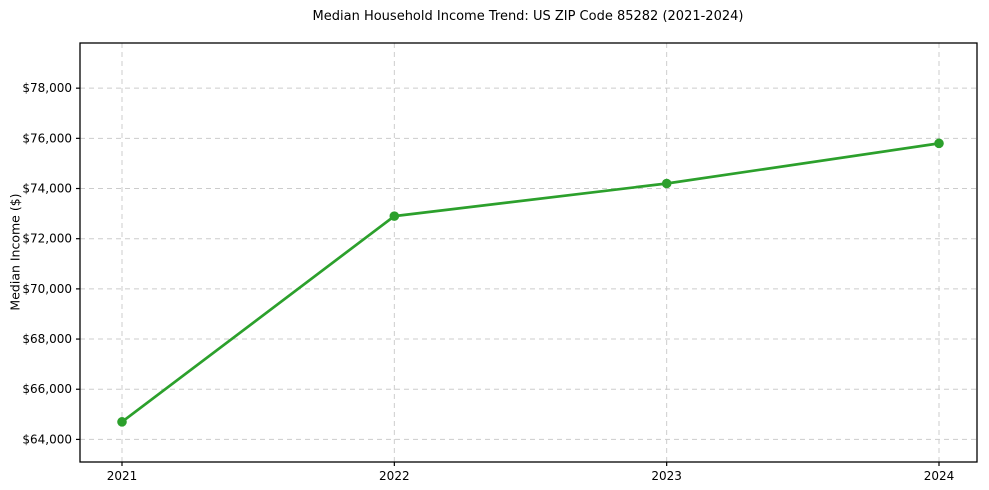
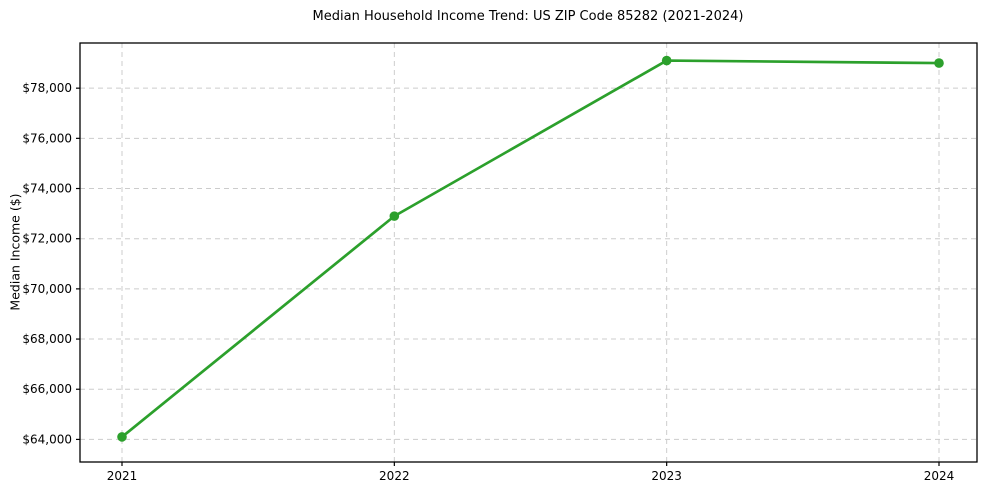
2021: $64700 -> $64100
2023: $74200 -> $79100
2024: $75800 -> $79000
